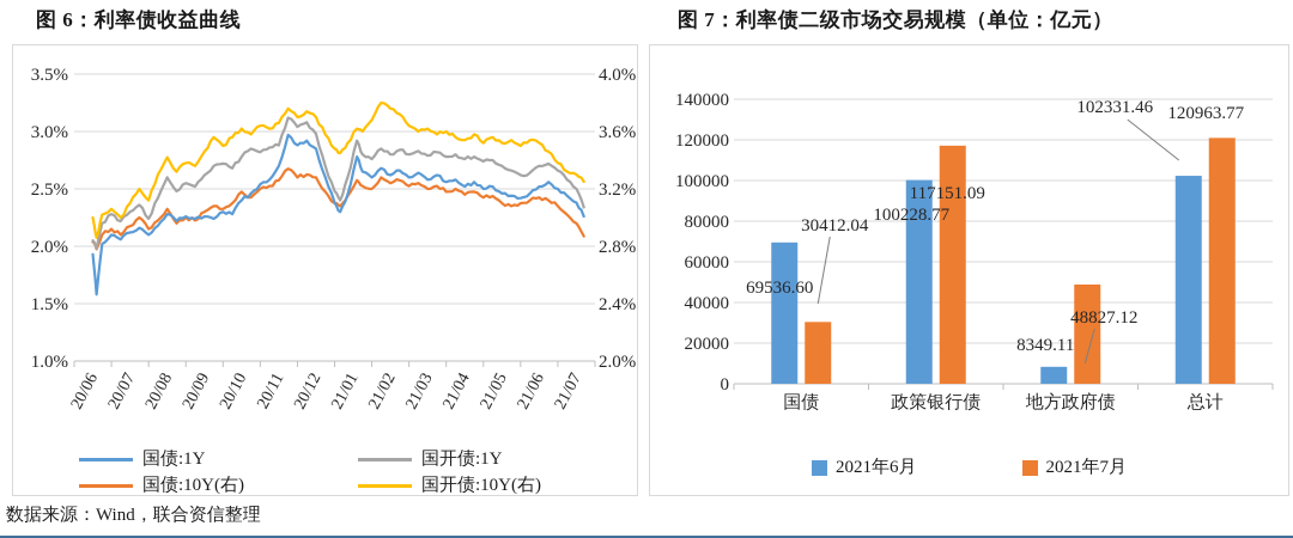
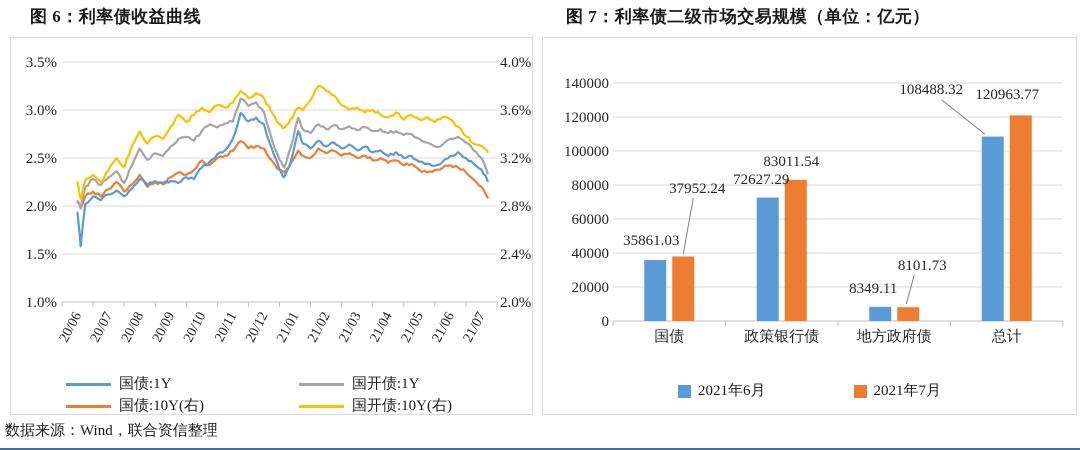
图 7：利率债二级市场交易规模（单位：亿元）/2021年6月/国债: 69536.60 -> 35861.03
图 7：利率债二级市场交易规模（单位：亿元）/2021年7月/国债: 30412.04 -> 37952.24
图 7：利率债二级市场交易规模（单位：亿元）/2021年6月/政策银行债: 100228.77 -> 72627.29
图 7：利率债二级市场交易规模（单位：亿元）/2021年7月/政策银行债: 117151.09 -> 83011.54
图 7：利率债二级市场交易规模（单位：亿元）/2021年7月/地方政府债: 48827.12 -> 8101.73
图 7：利率债二级市场交易规模（单位：亿元）/2021年6月/总计: 102331.46 -> 108488.32
